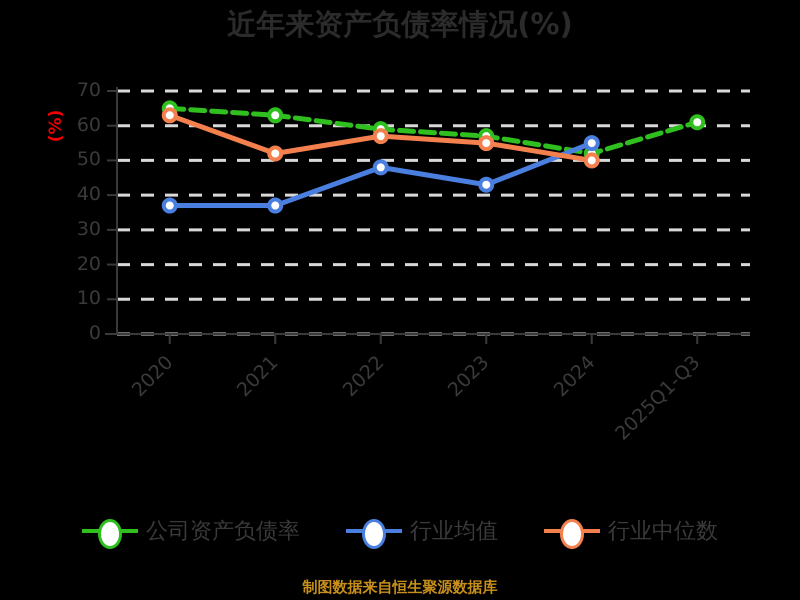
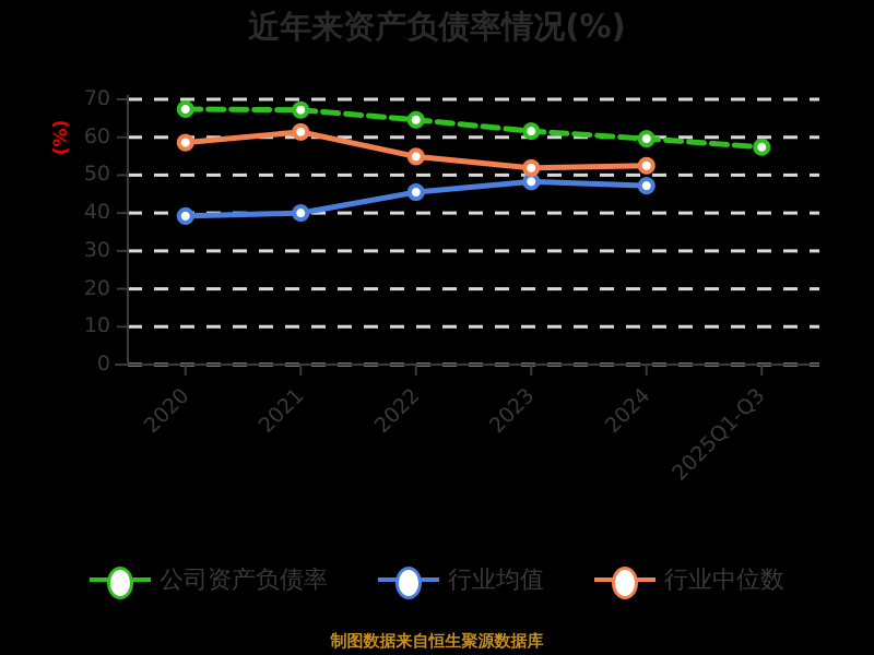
公司资产负债率/2020: 65 -> 67
行业均值/2020: 37 -> 39
行业中位数/2020: 63 -> 59
公司资产负债率/2021: 63 -> 67
行业均值/2021: 37 -> 40
行业中位数/2021: 52 -> 61
公司资产负债率/2022: 59 -> 65
行业均值/2022: 48 -> 46
行业中位数/2022: 57 -> 55
公司资产负债率/2023: 57 -> 62
行业均值/2023: 43 -> 48
行业中位数/2023: 55 -> 52
公司资产负债率/2024: 52 -> 60
行业均值/2024: 55 -> 47
行业中位数/2024: 50 -> 52
公司资产负债率/2025Q1-Q3: 61 -> 57
